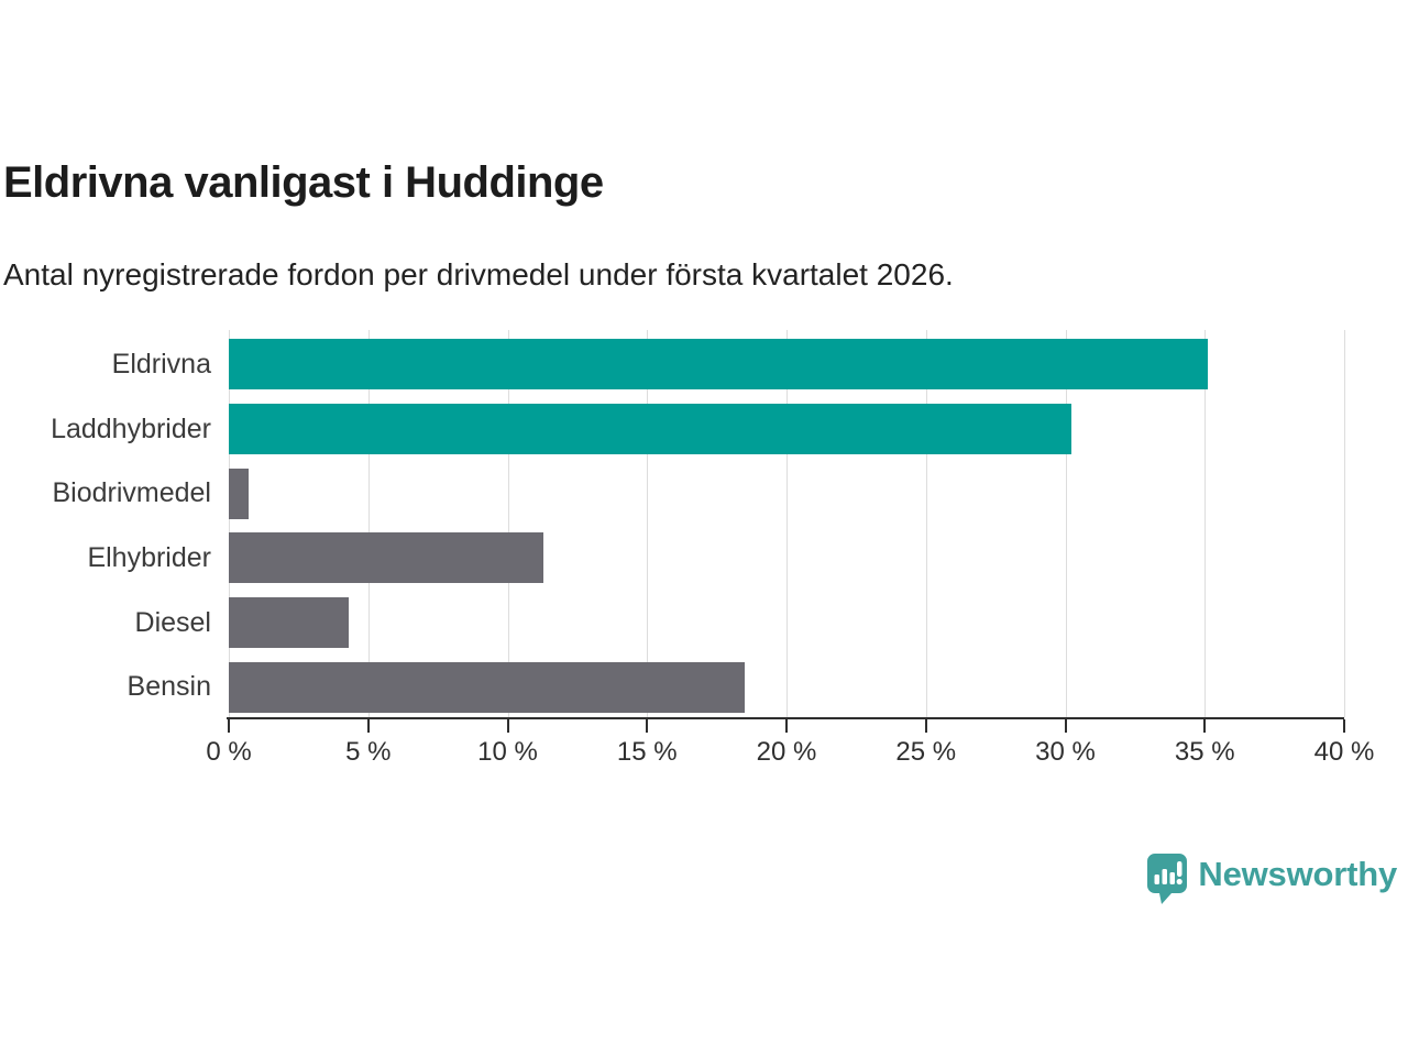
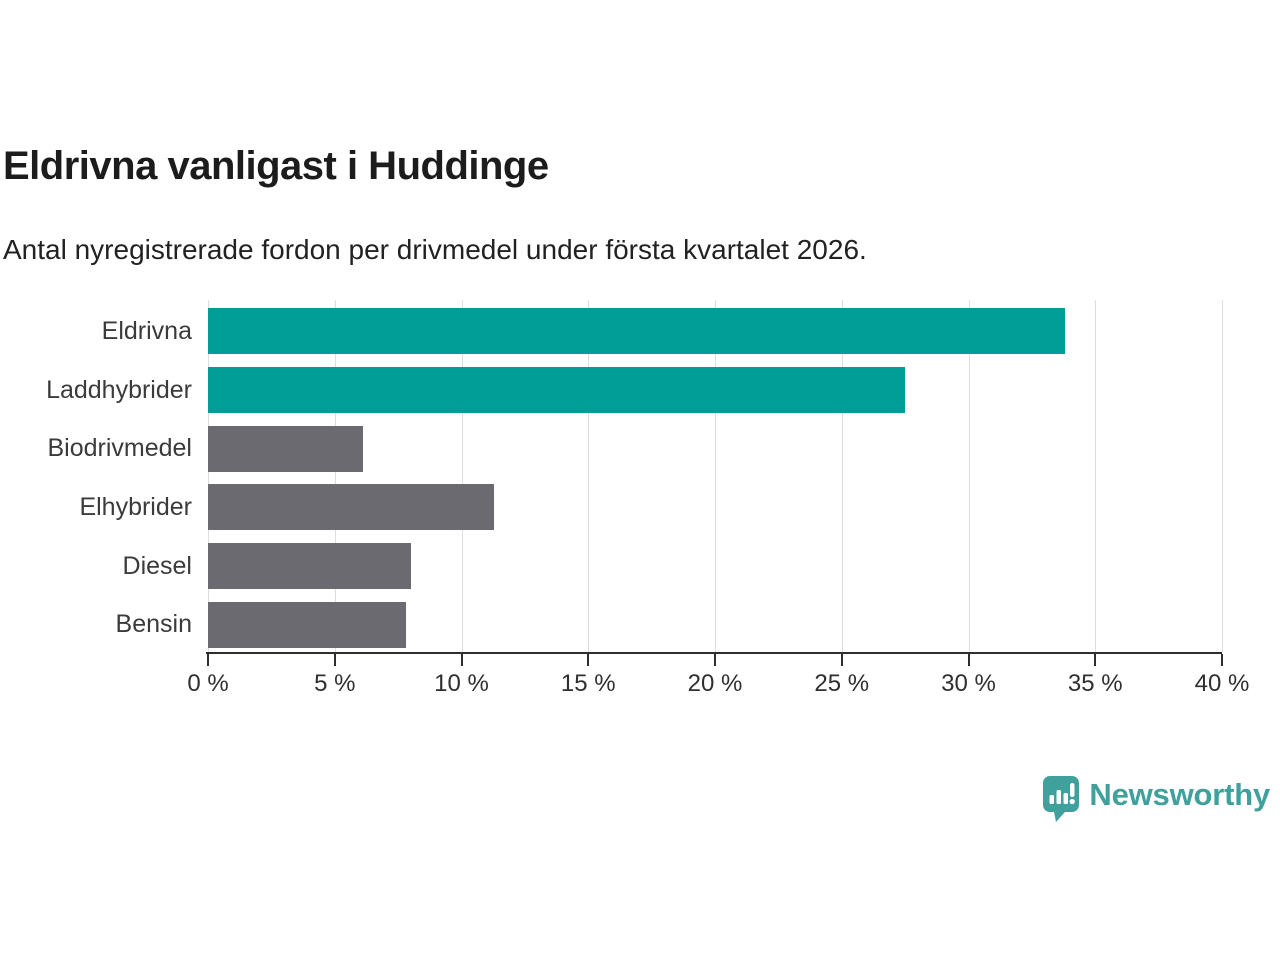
Eldrivna: 35.1% -> 33.8%
Laddhybrider: 30.2% -> 27.5%
Biodrivmedel: 0.7% -> 6.1%
Diesel: 4.3% -> 8.0%
Bensin: 18.5% -> 7.8%
